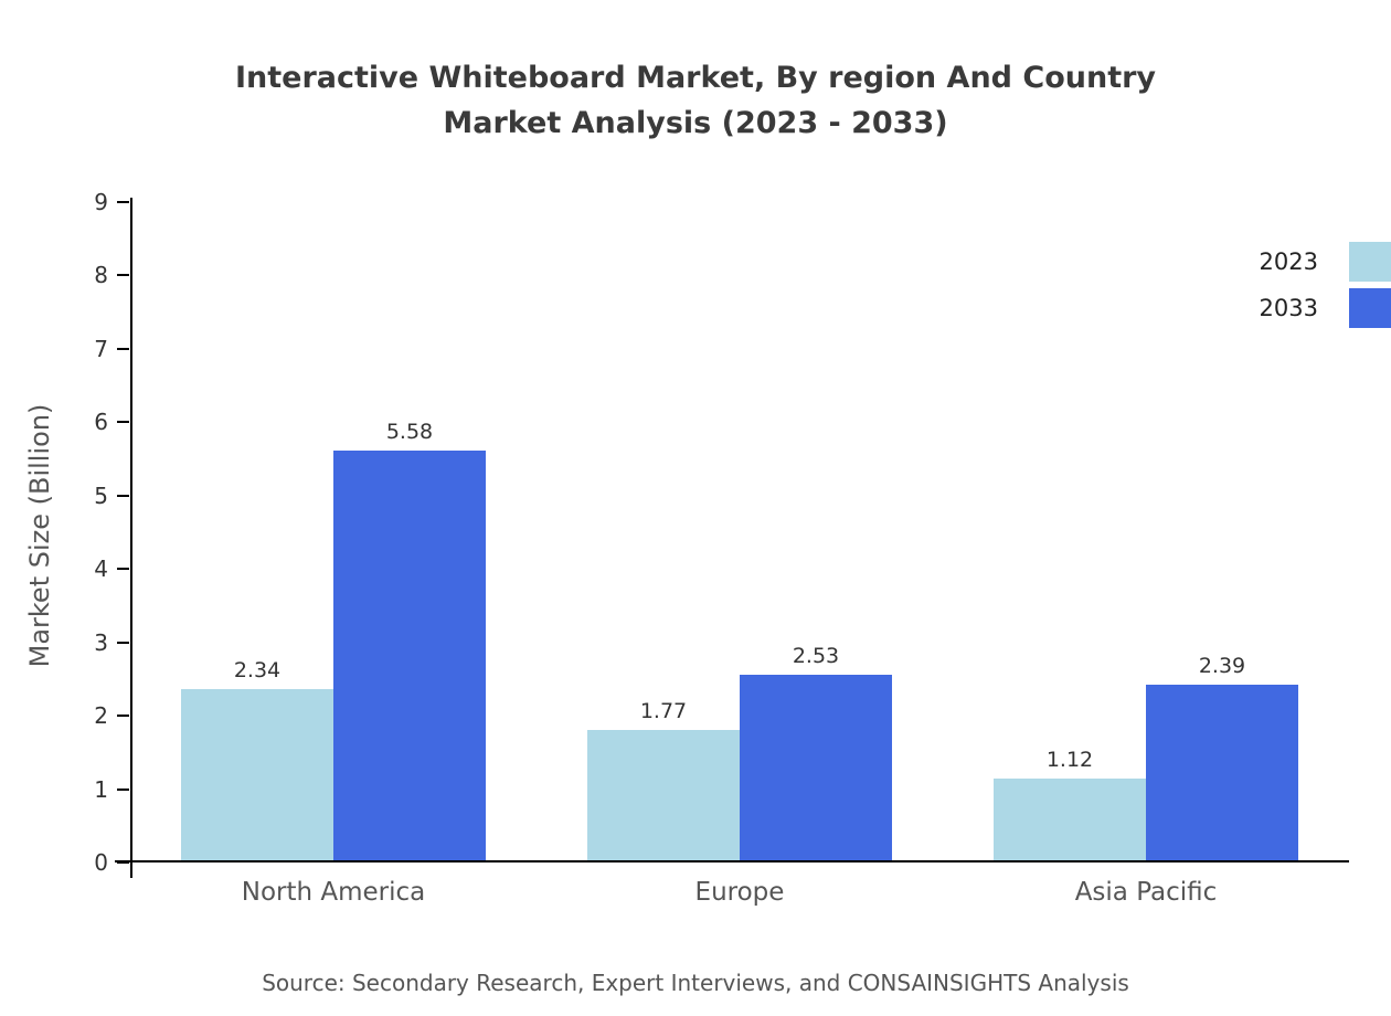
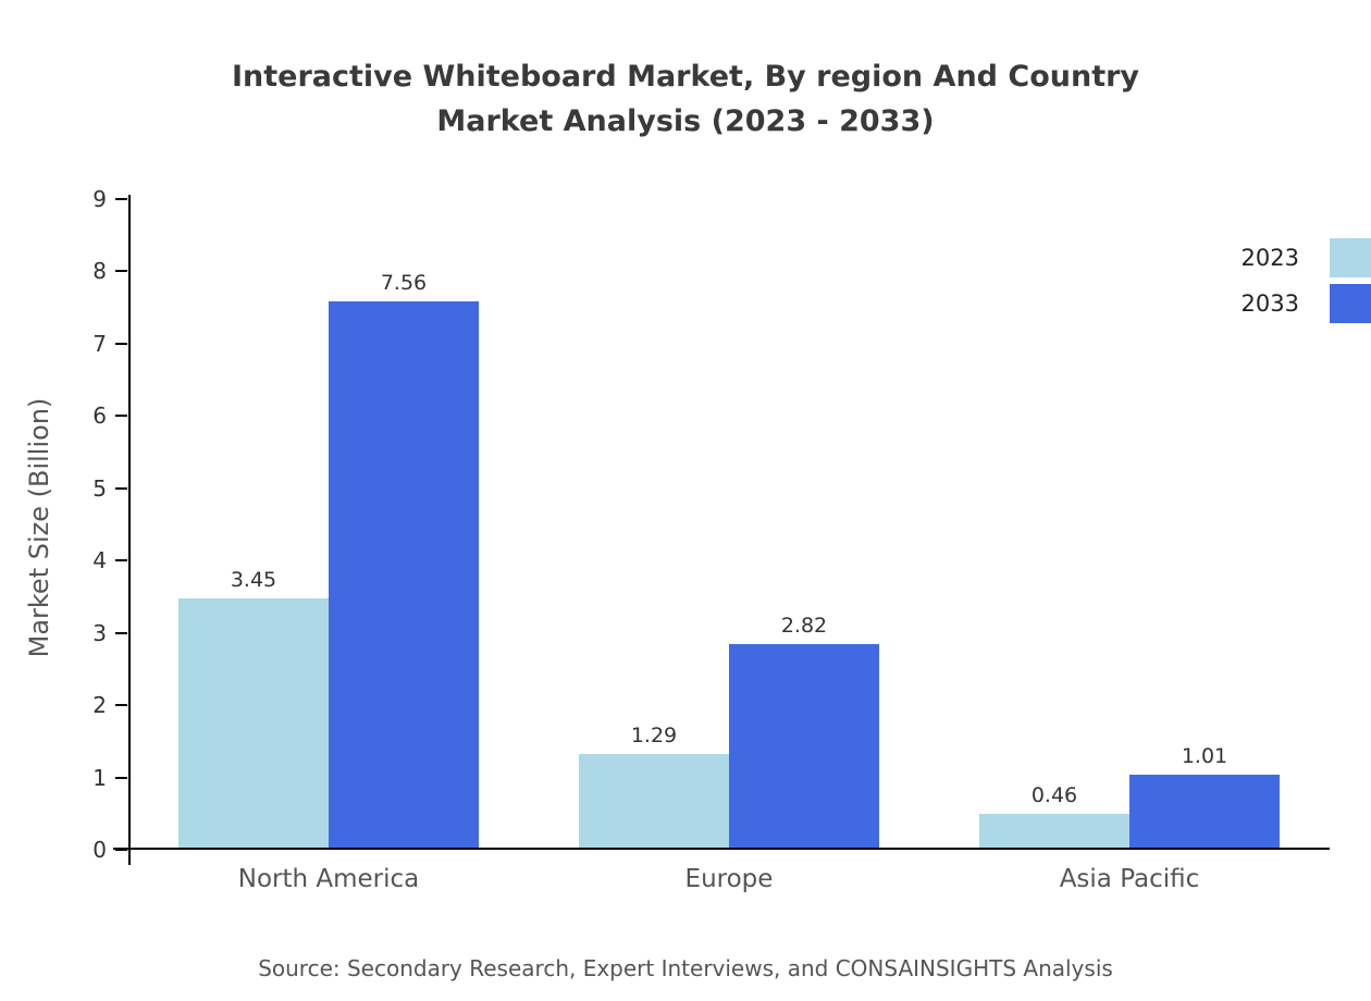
2023/North America: 2.34 -> 3.45
2033/North America: 5.58 -> 7.56
2023/Europe: 1.77 -> 1.29
2033/Europe: 2.53 -> 2.82
2023/Asia Pacific: 1.12 -> 0.46
2033/Asia Pacific: 2.39 -> 1.01
